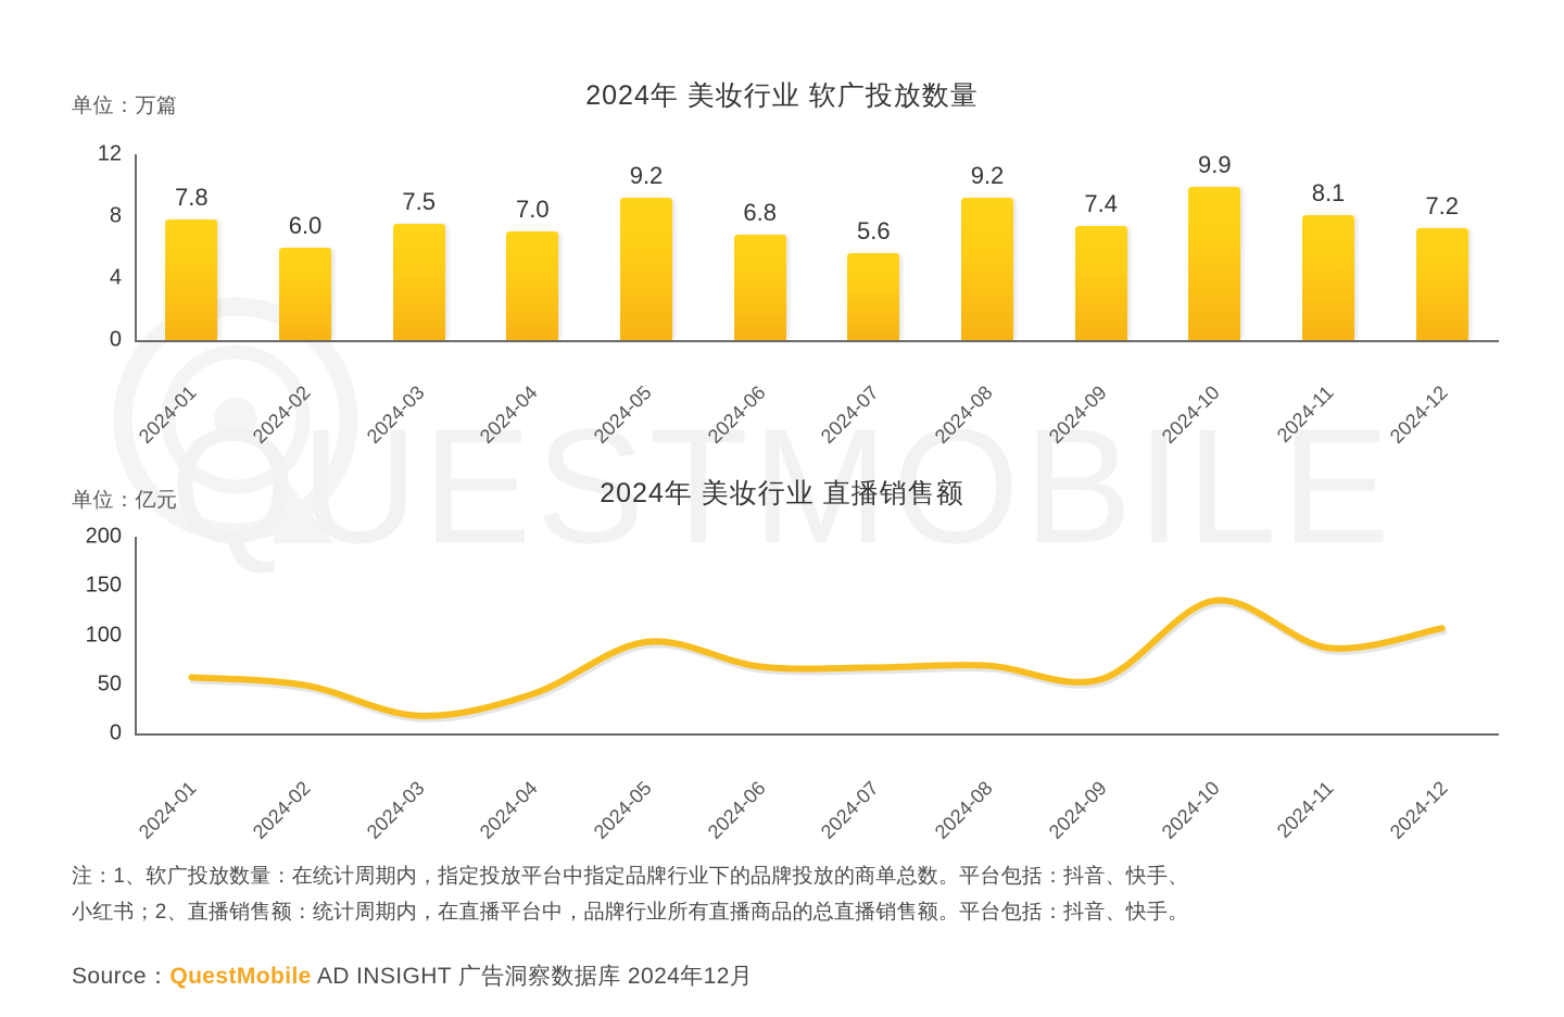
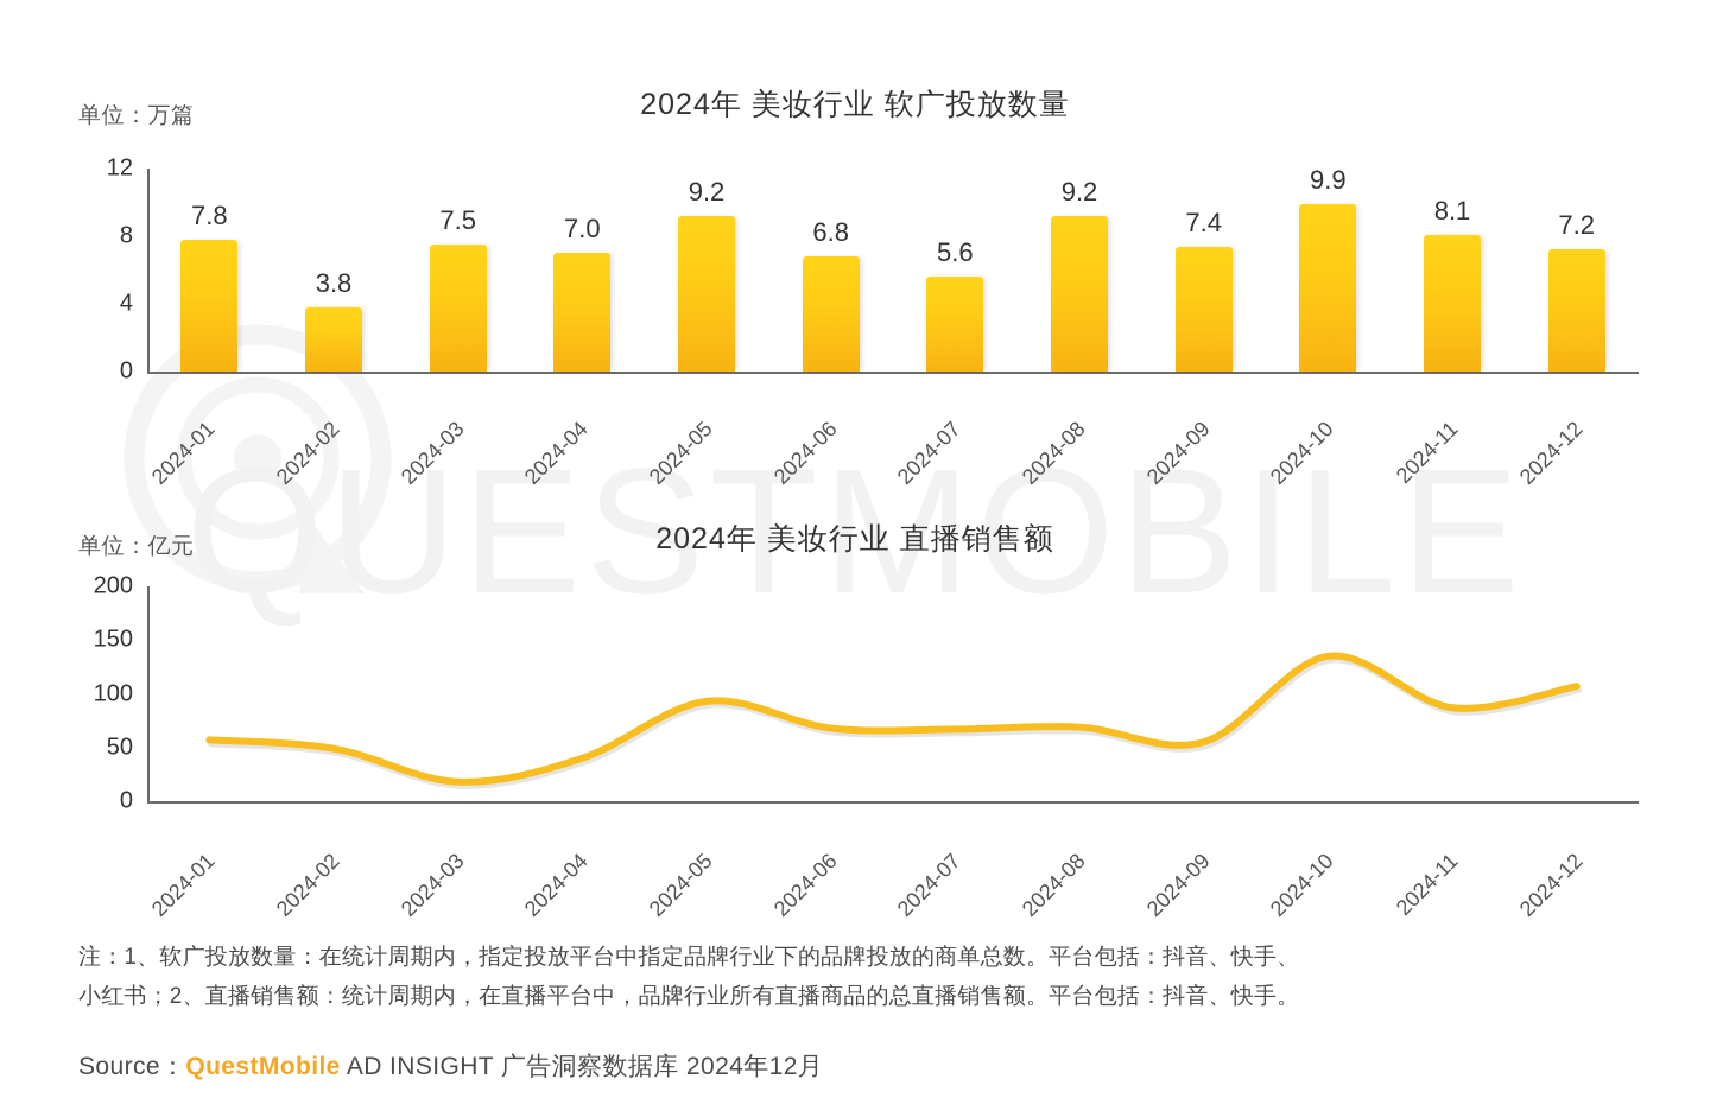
2024年 美妆行业 软广投放数量/2024-02: 6.0 -> 3.8
